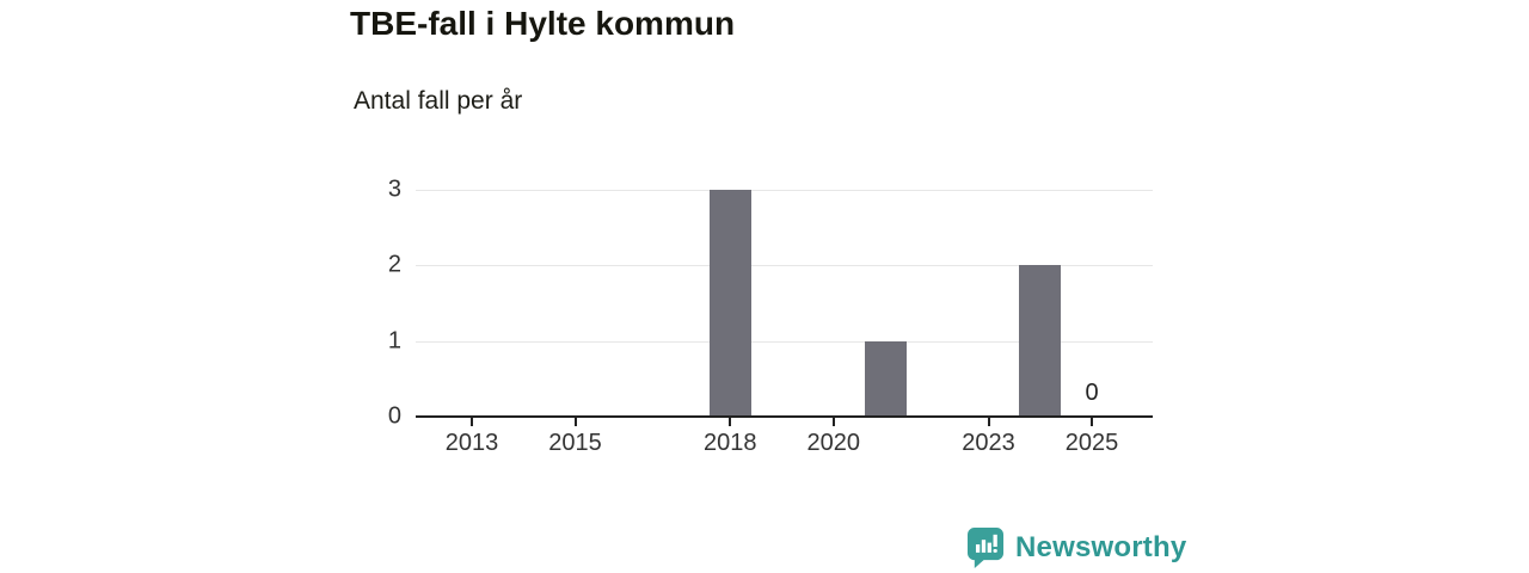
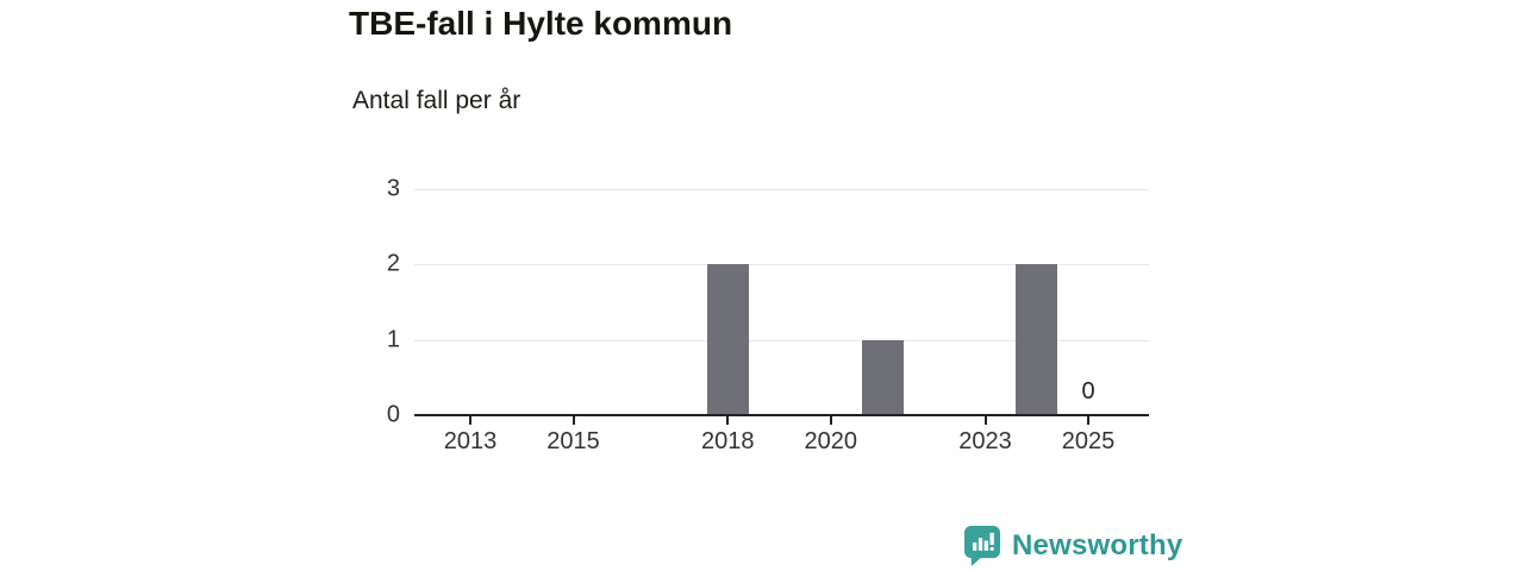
2018: 3 -> 2
